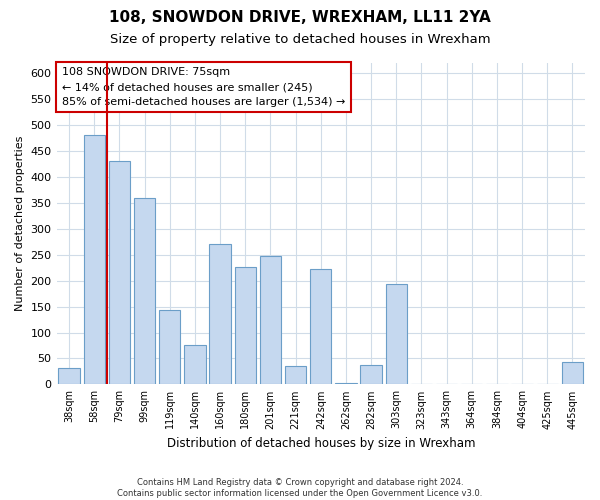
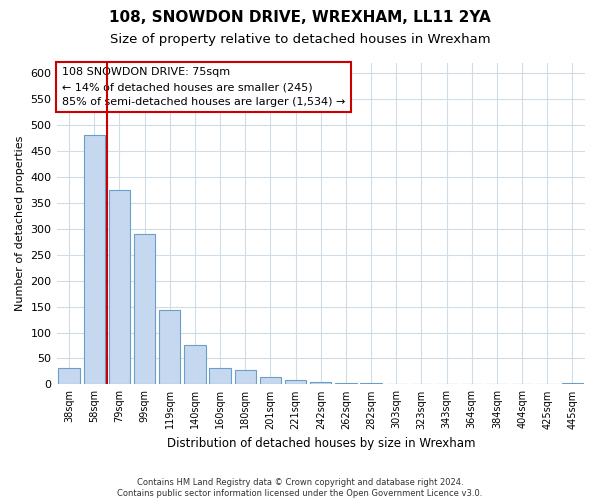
79sqm: 430 -> 375
99sqm: 360 -> 290
160sqm: 270 -> 32
180sqm: 226 -> 28
201sqm: 248 -> 15
221sqm: 36 -> 8
242sqm: 222 -> 4
282sqm: 38 -> 2
303sqm: 194 -> 1
445sqm: 44 -> 3
